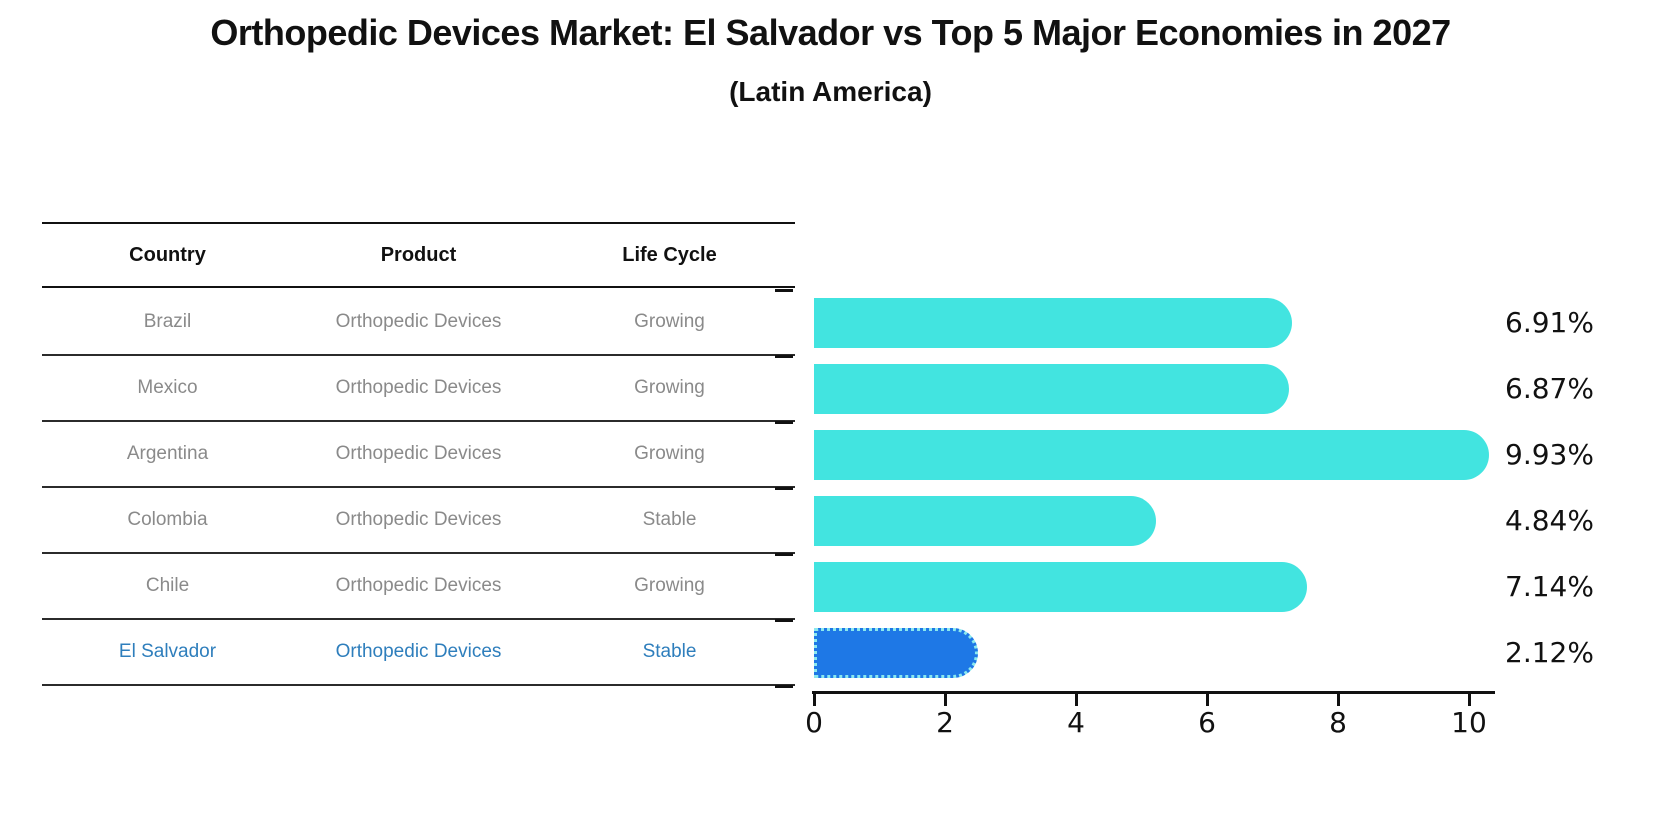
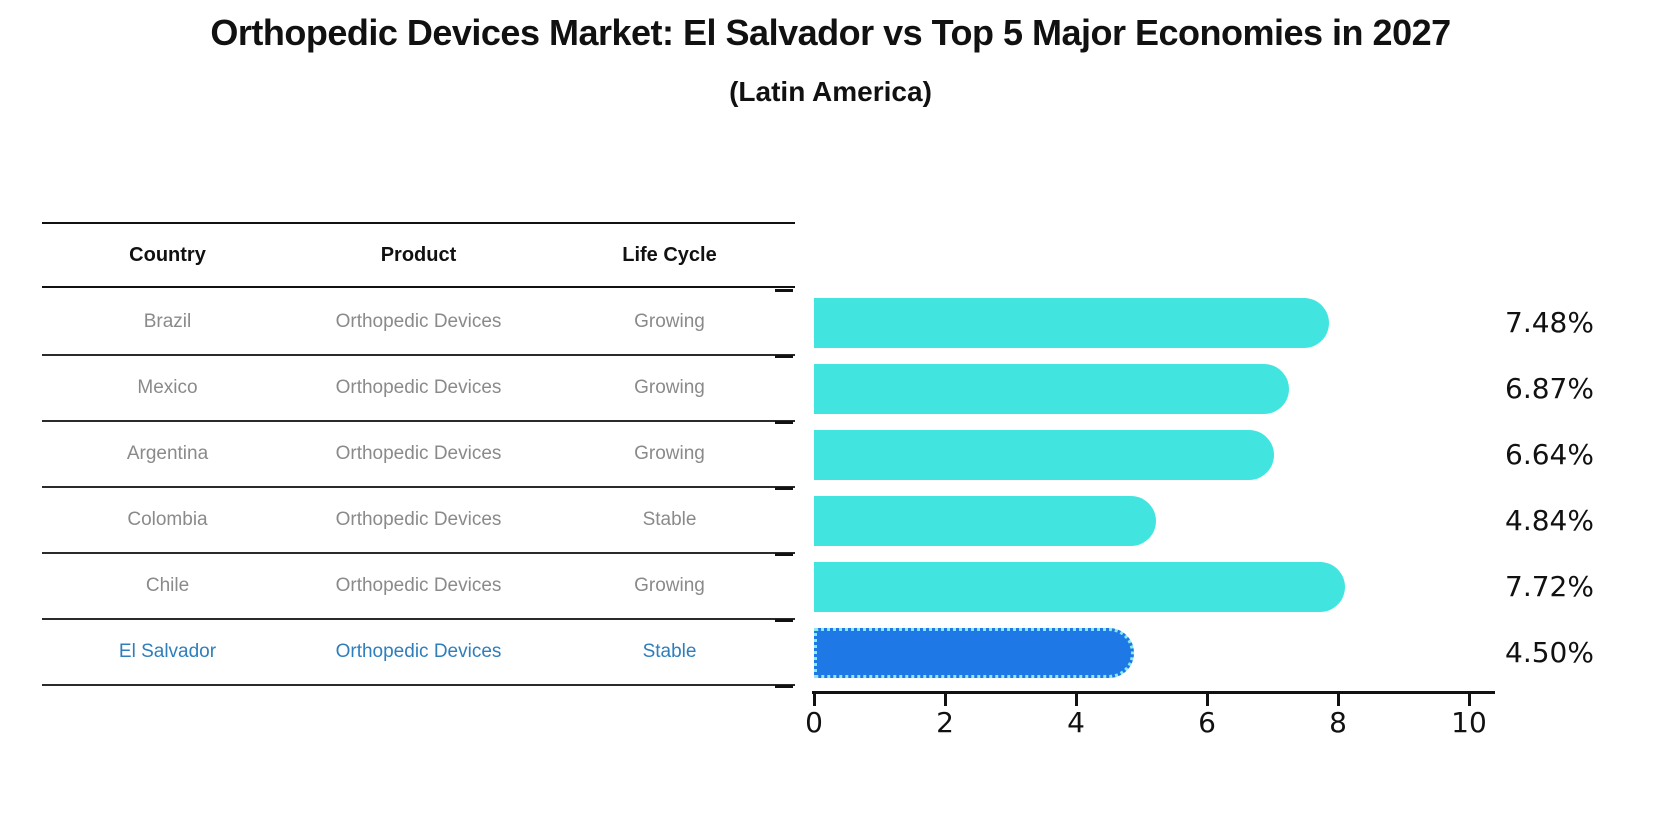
Brazil: 6.91% -> 7.48%
Argentina: 9.93% -> 6.64%
Chile: 7.14% -> 7.72%
El Salvador: 2.12% -> 4.50%
